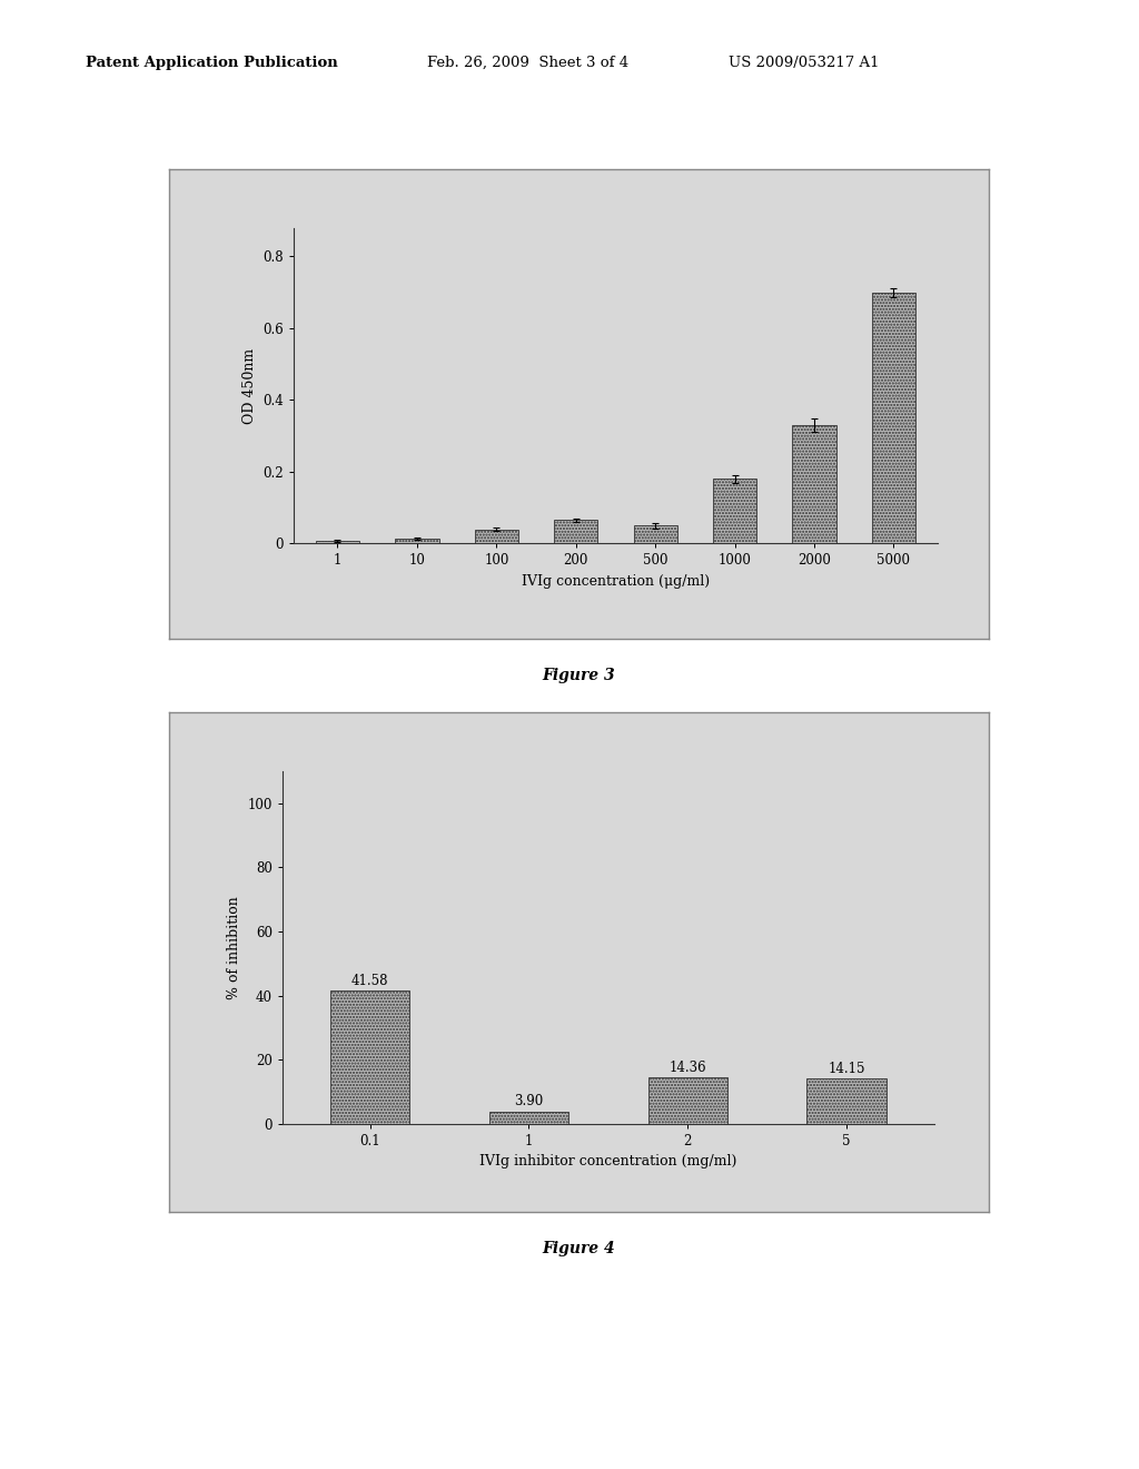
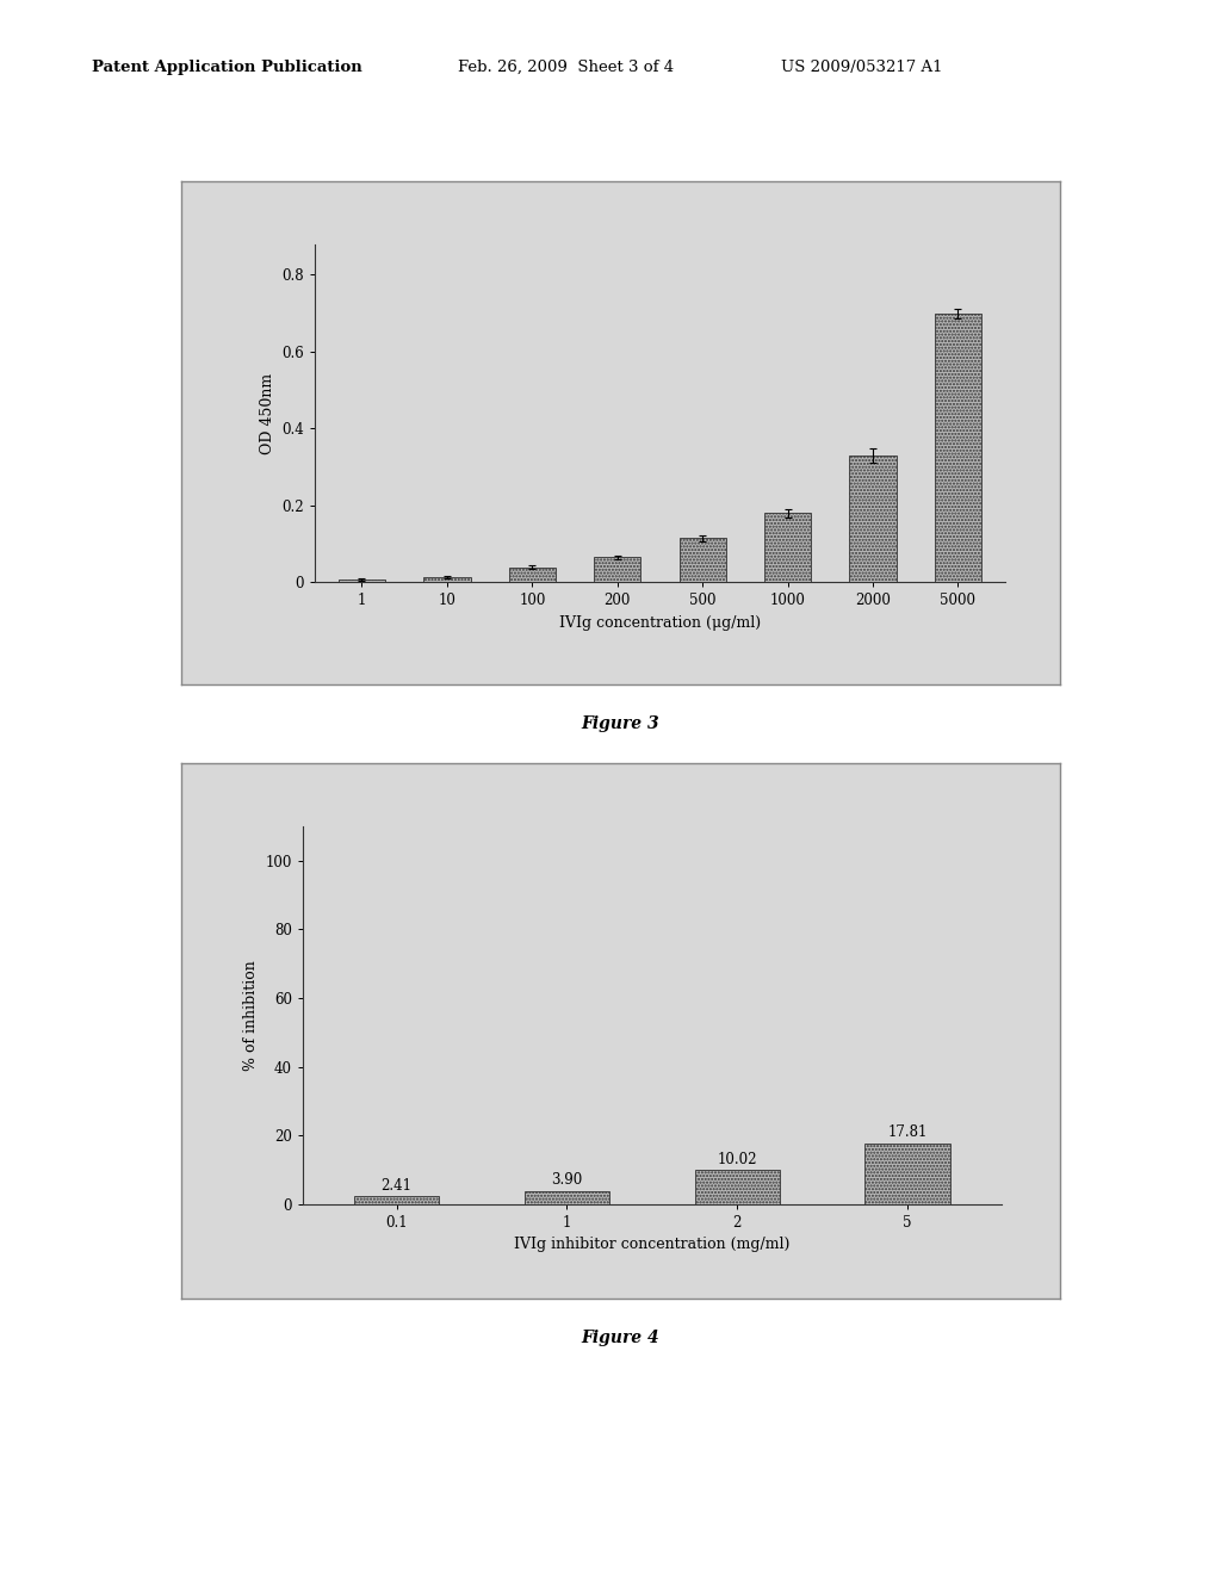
500: 0.050 -> 0.115
0.1: 41.58 -> 2.41
2: 14.36 -> 10.02
5: 14.15 -> 17.81
